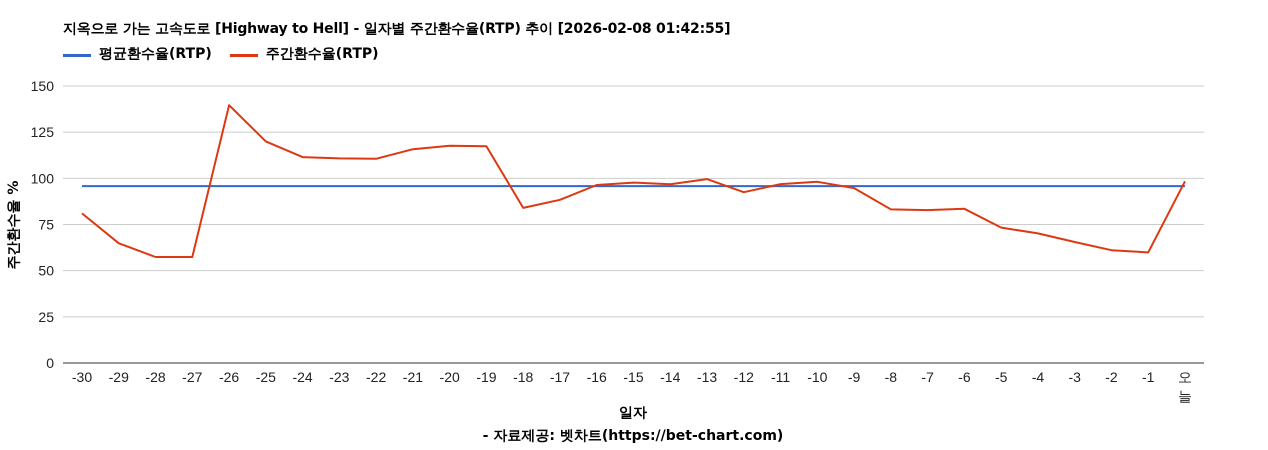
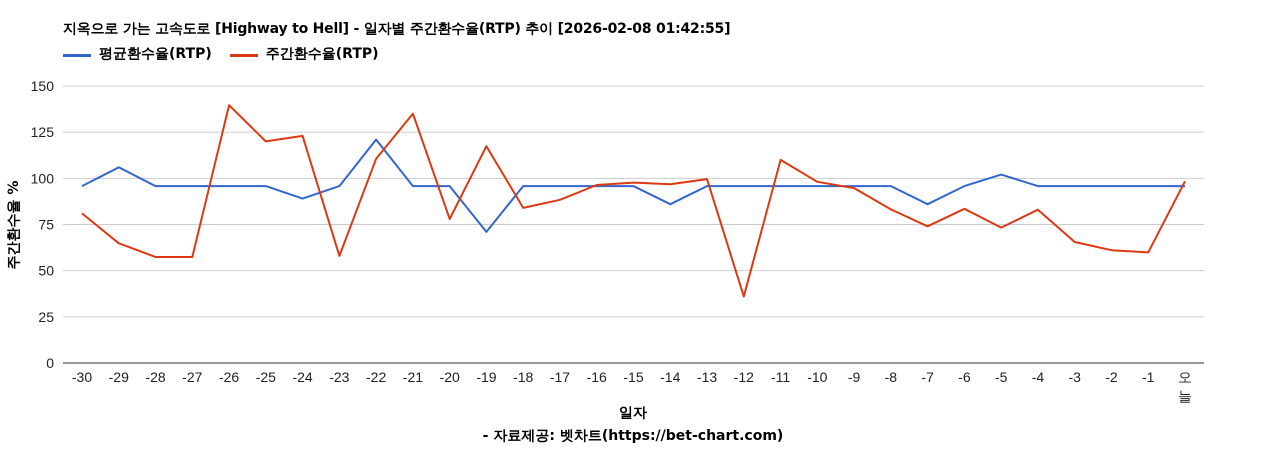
평균환수율(RTP)/-29: 96 -> 106
평균환수율(RTP)/-24: 96 -> 89
주간환수율(RTP)/-24: 112 -> 123
주간환수율(RTP)/-23: 111 -> 58
평균환수율(RTP)/-22: 96 -> 121
주간환수율(RTP)/-21: 116 -> 135
주간환수율(RTP)/-20: 118 -> 78
평균환수율(RTP)/-19: 96 -> 71
평균환수율(RTP)/-14: 96 -> 86
주간환수율(RTP)/-12: 92 -> 36
주간환수율(RTP)/-11: 97 -> 110
평균환수율(RTP)/-7: 96 -> 86
주간환수율(RTP)/-7: 83 -> 74
평균환수율(RTP)/-5: 96 -> 102
주간환수율(RTP)/-4: 70 -> 83
